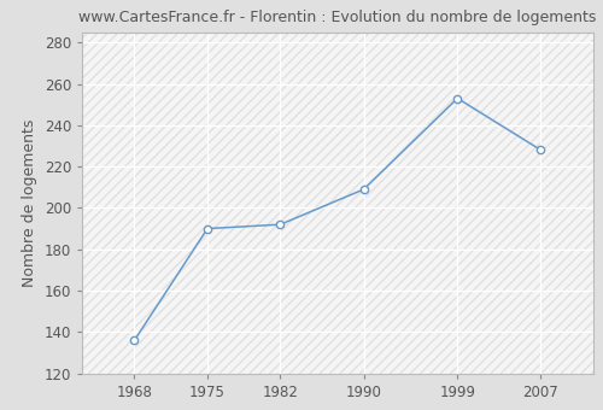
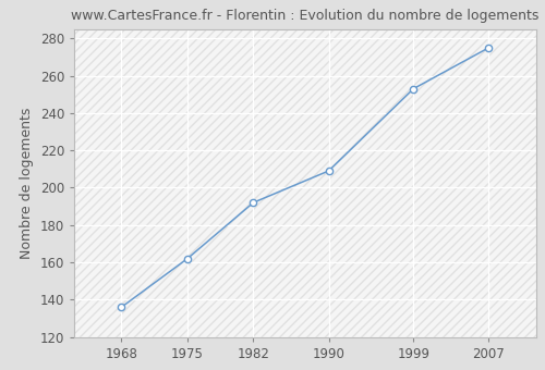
1975: 190 -> 162
2007: 228 -> 275
